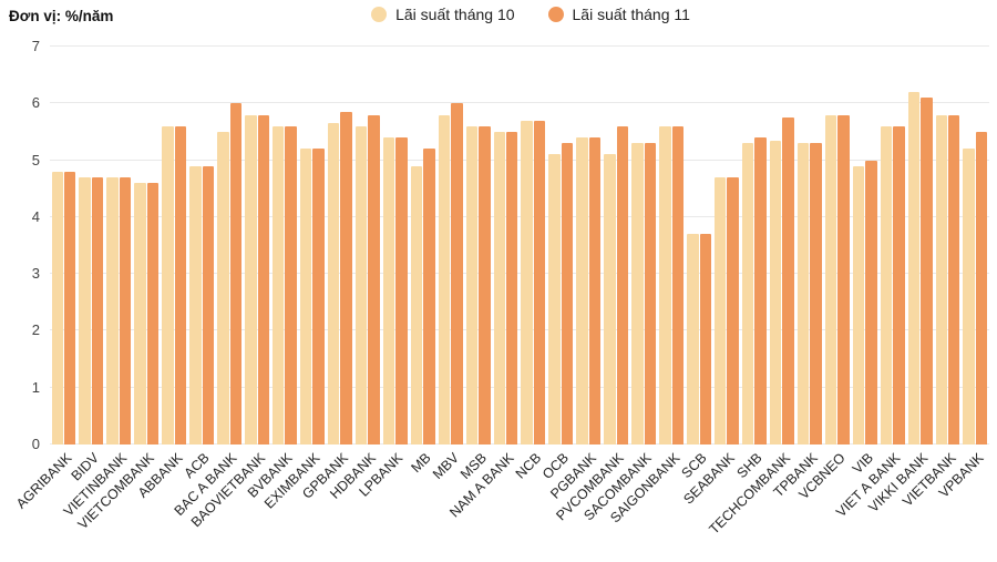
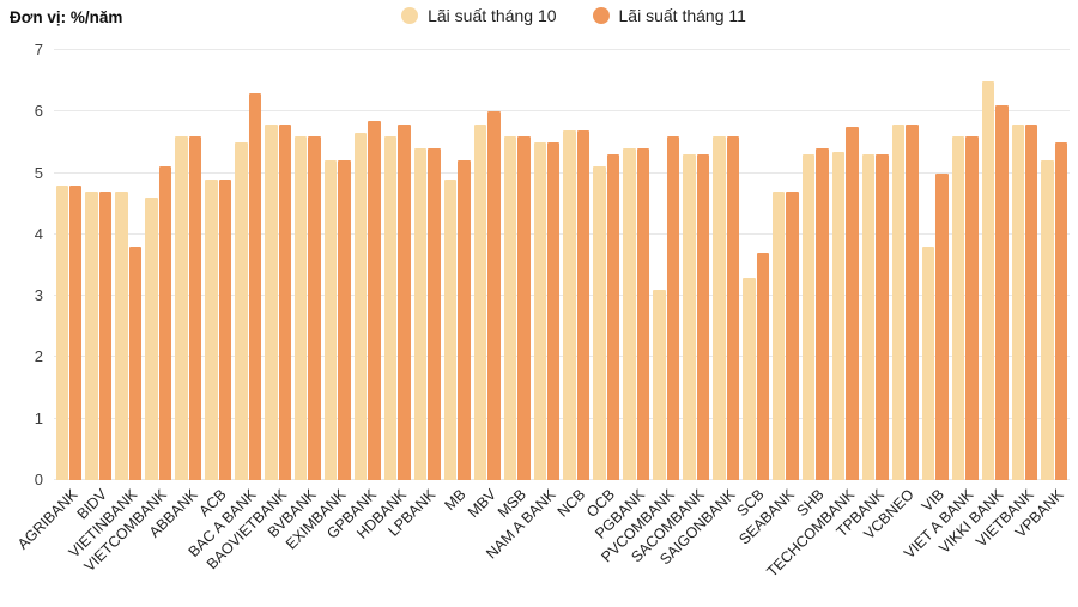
Lãi suất tháng 11/VIETINBANK: 4.7 -> 3.8
Lãi suất tháng 11/VIETCOMBANK: 4.6 -> 5.1
Lãi suất tháng 11/BAC A BANK: 6.0 -> 6.3
Lãi suất tháng 10/PVCOMBANK: 5.1 -> 3.1
Lãi suất tháng 10/SCB: 3.7 -> 3.3
Lãi suất tháng 10/VIB: 4.9 -> 3.8
Lãi suất tháng 10/VIKKI BANK: 6.2 -> 6.5
